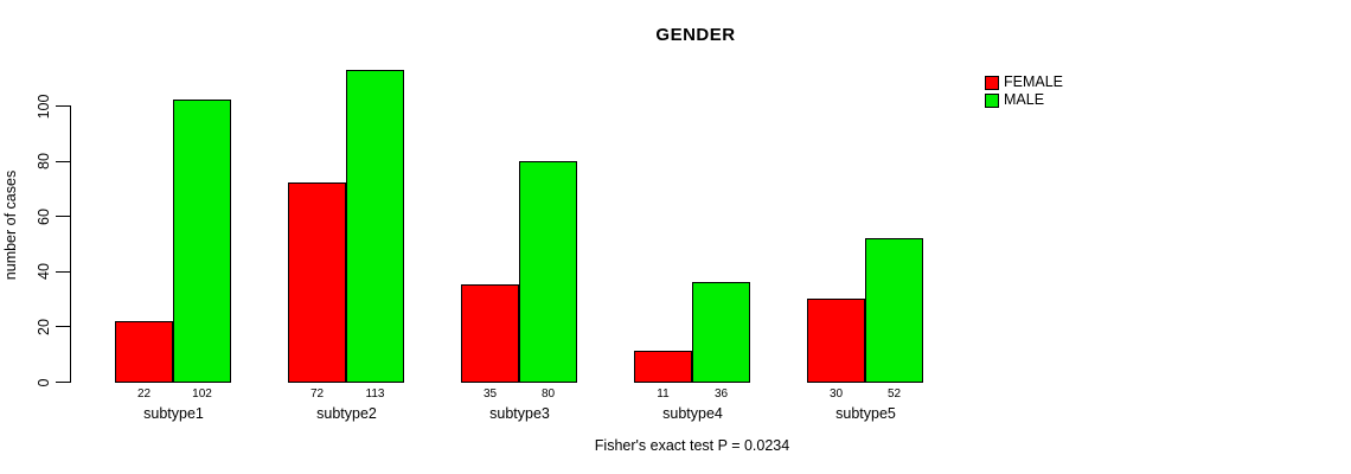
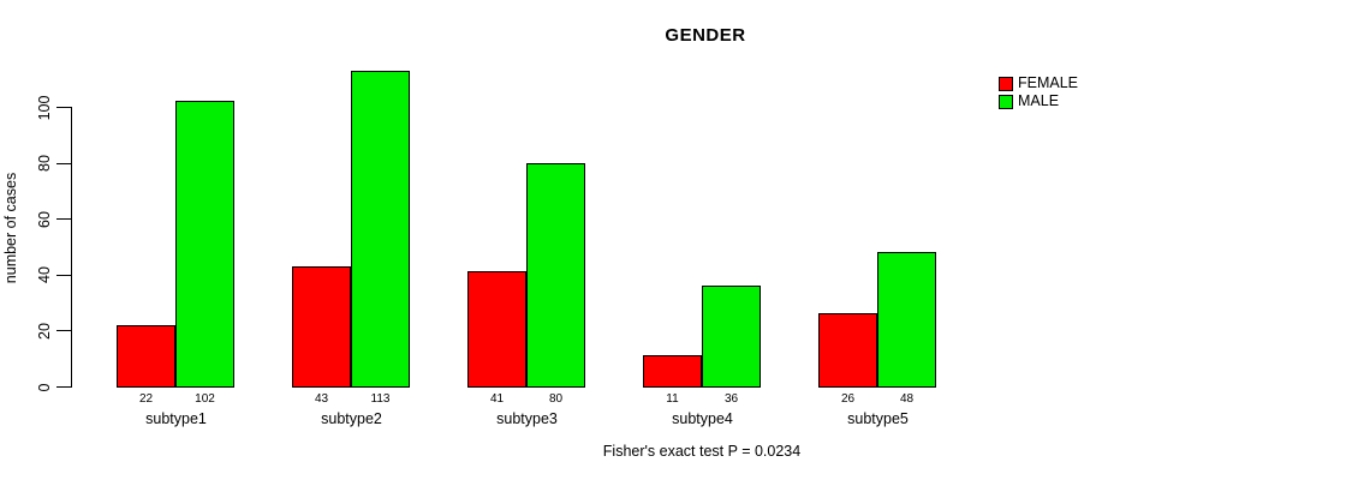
FEMALE/subtype2: 72 -> 43
FEMALE/subtype3: 35 -> 41
FEMALE/subtype5: 30 -> 26
MALE/subtype5: 52 -> 48
